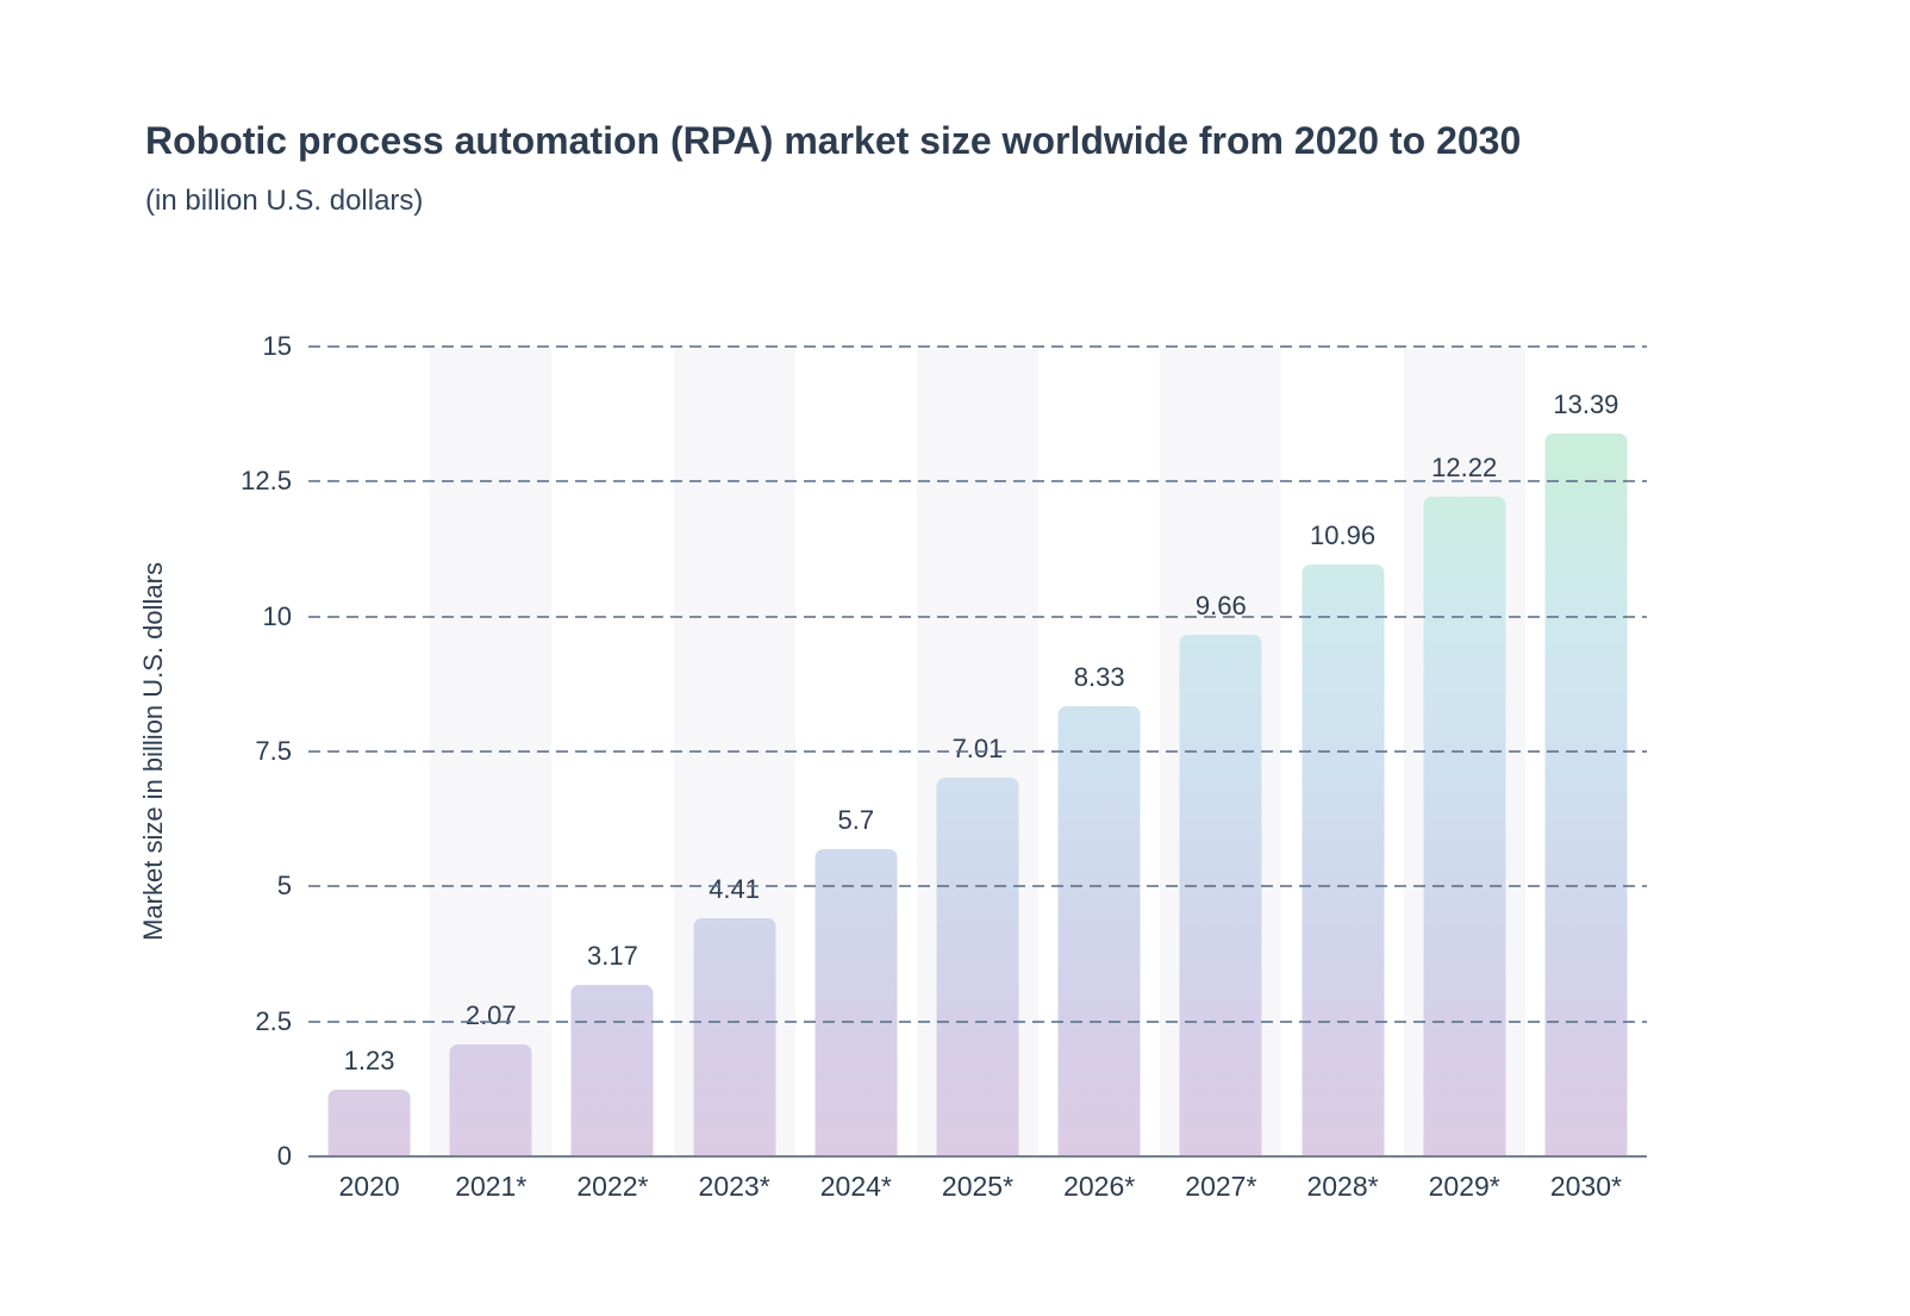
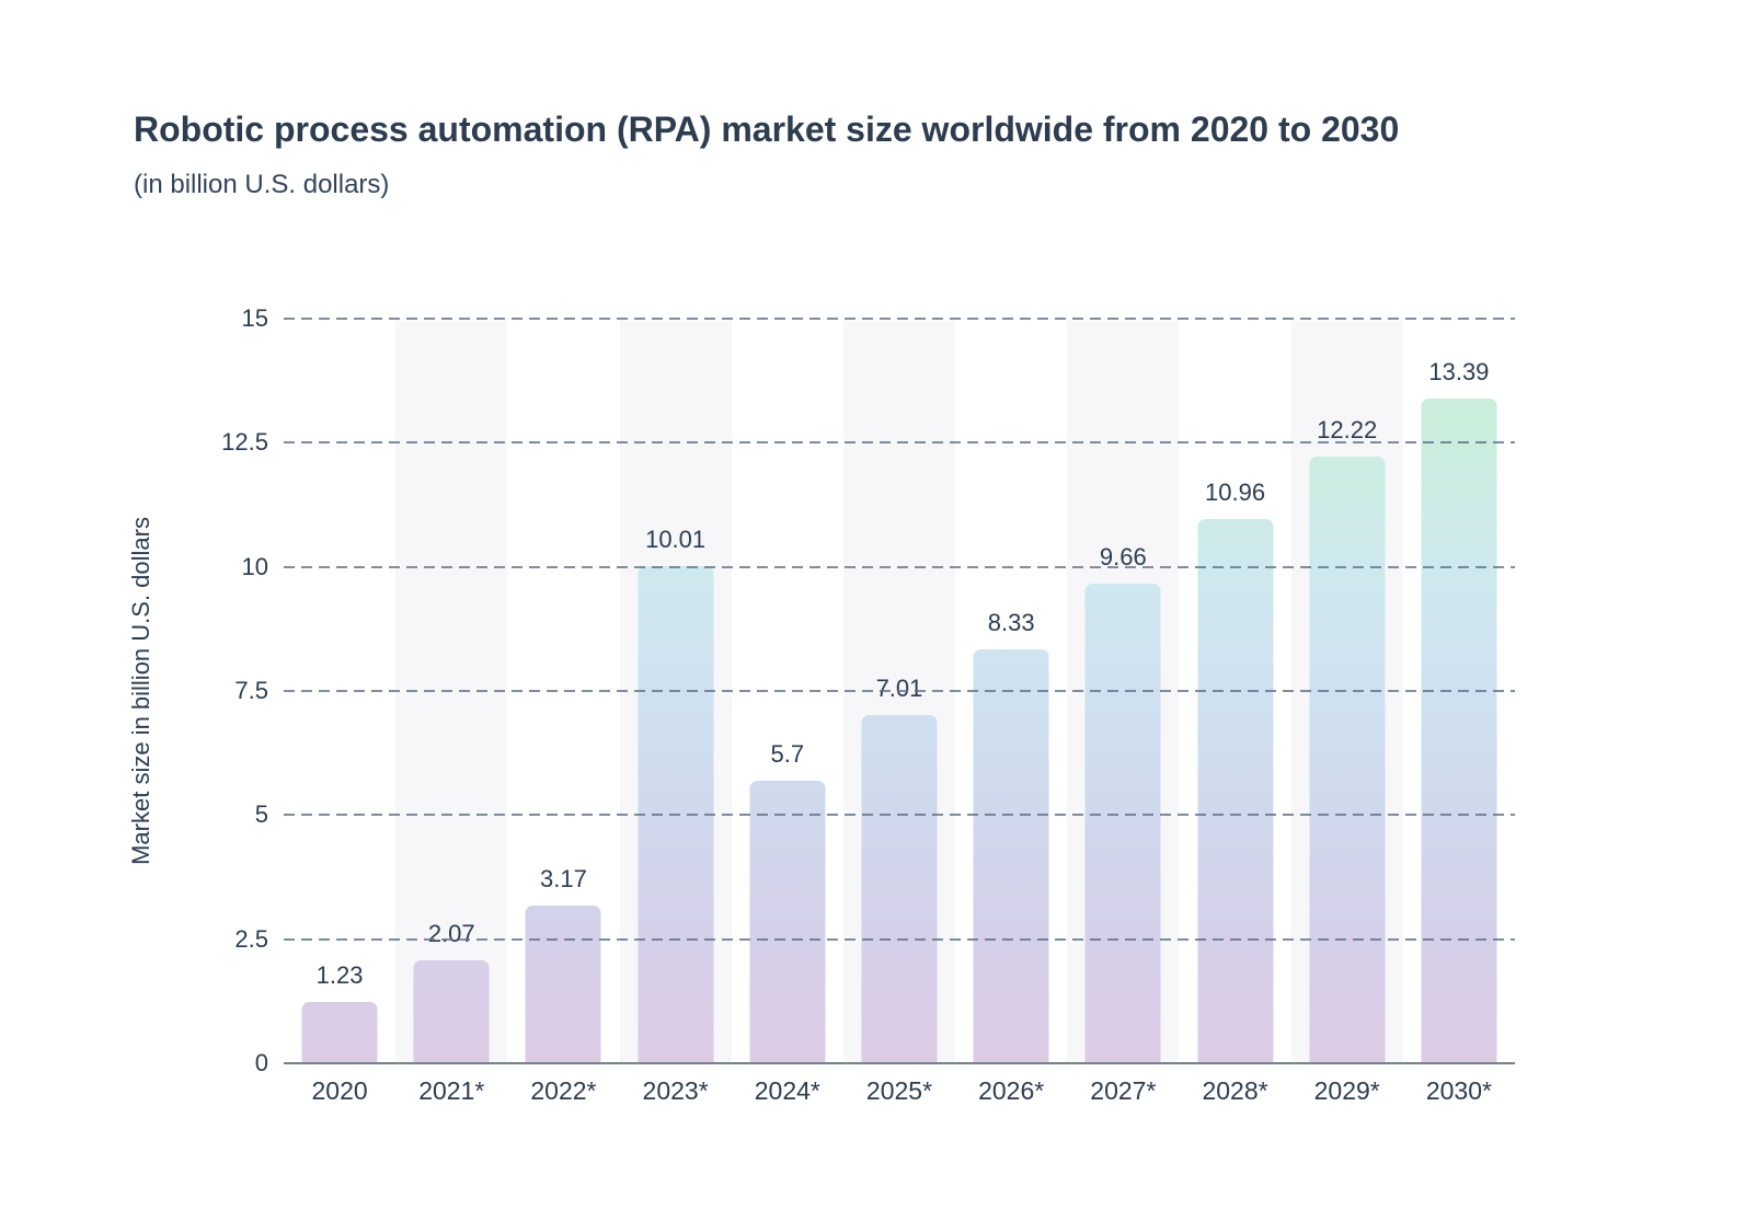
2023*: 4.41 -> 10.01
